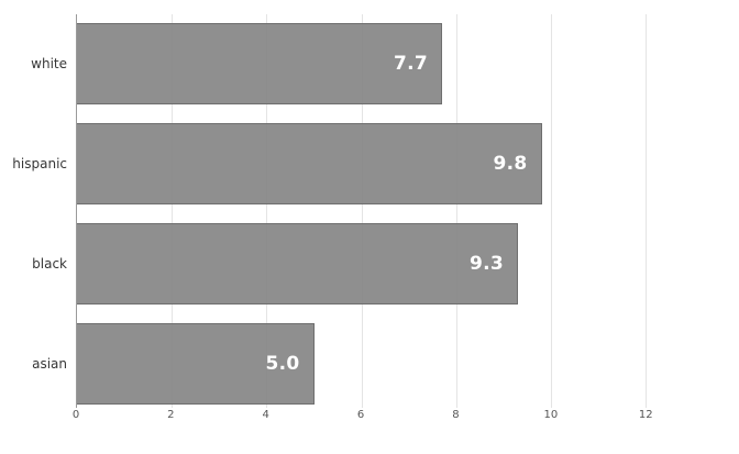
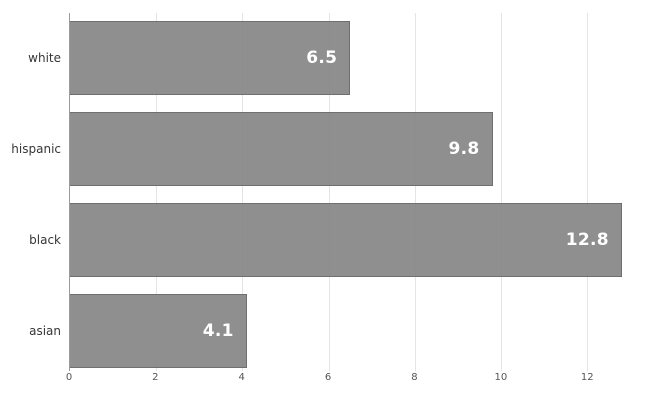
white: 7.7 -> 6.5
black: 9.3 -> 12.8
asian: 5.0 -> 4.1
